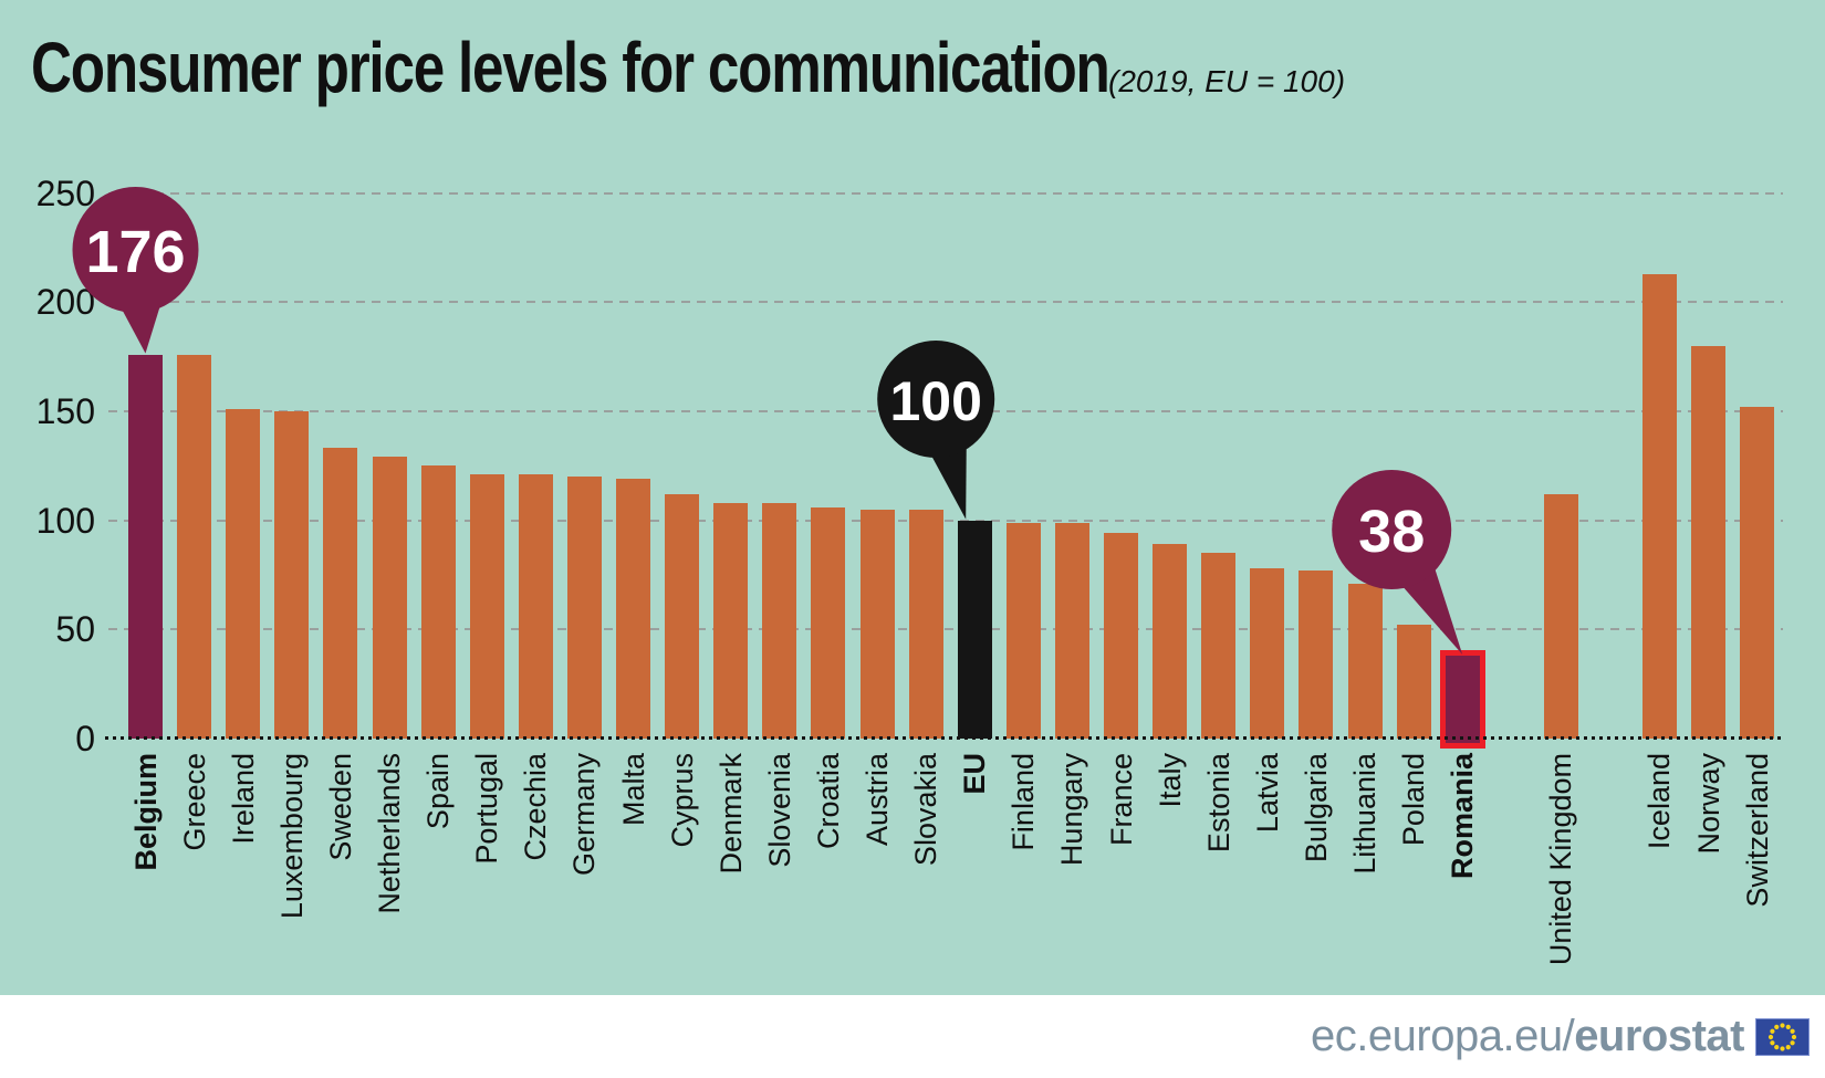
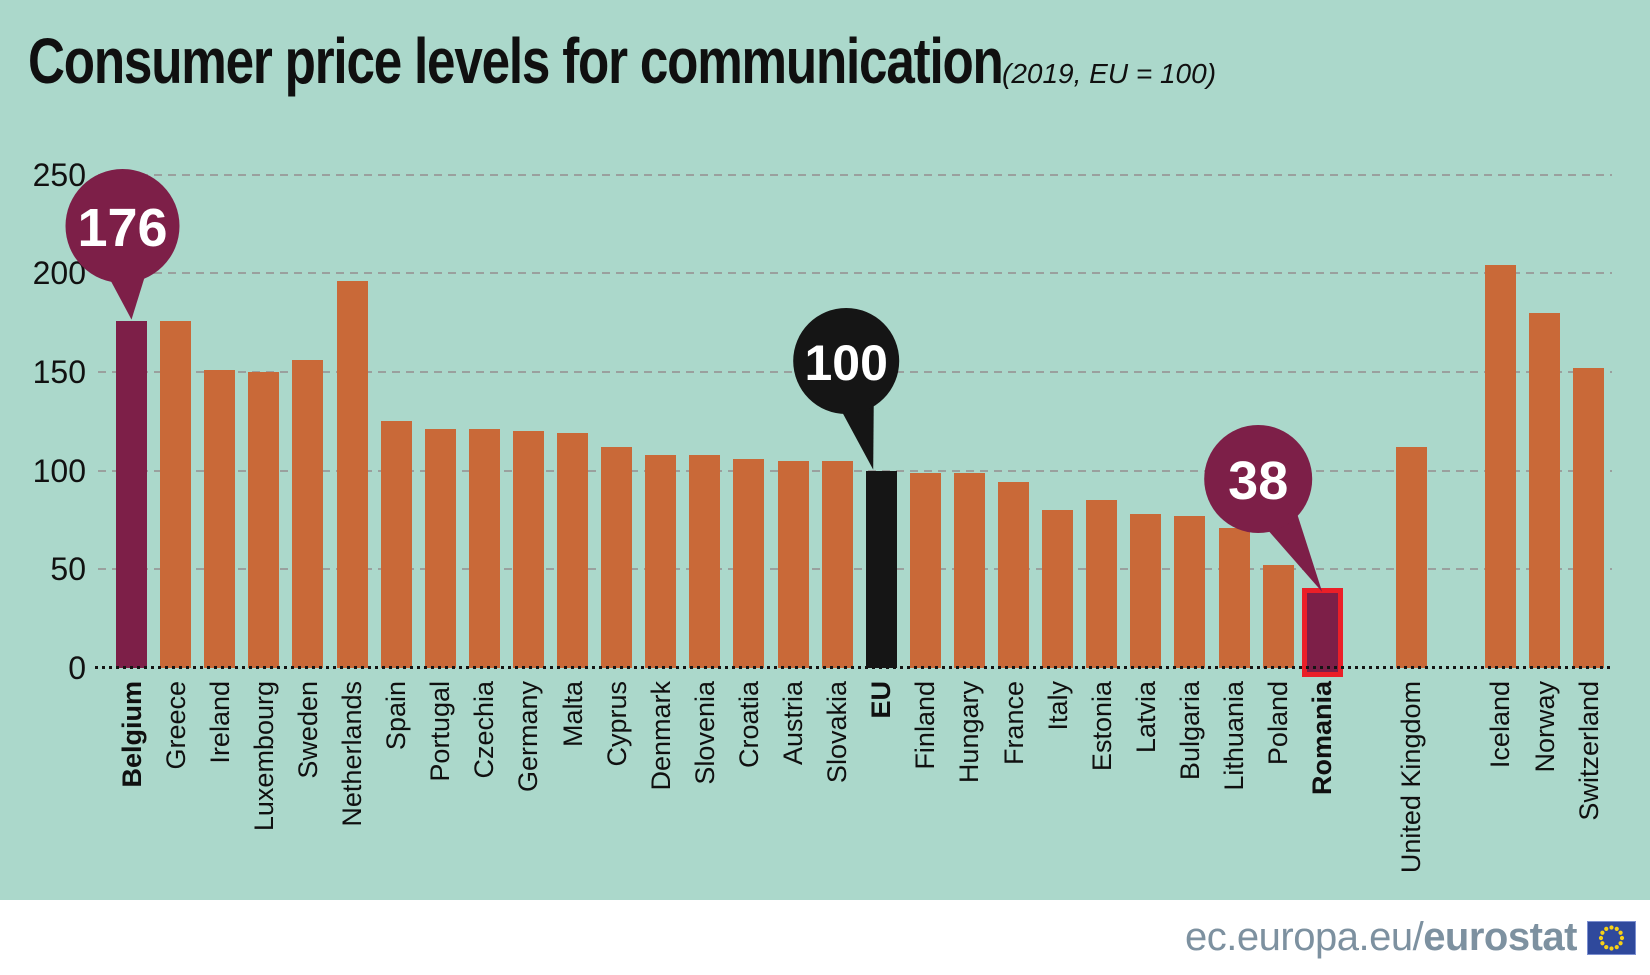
Sweden: 133 -> 156
Netherlands: 129 -> 196
Italy: 89 -> 80
Iceland: 213 -> 204
